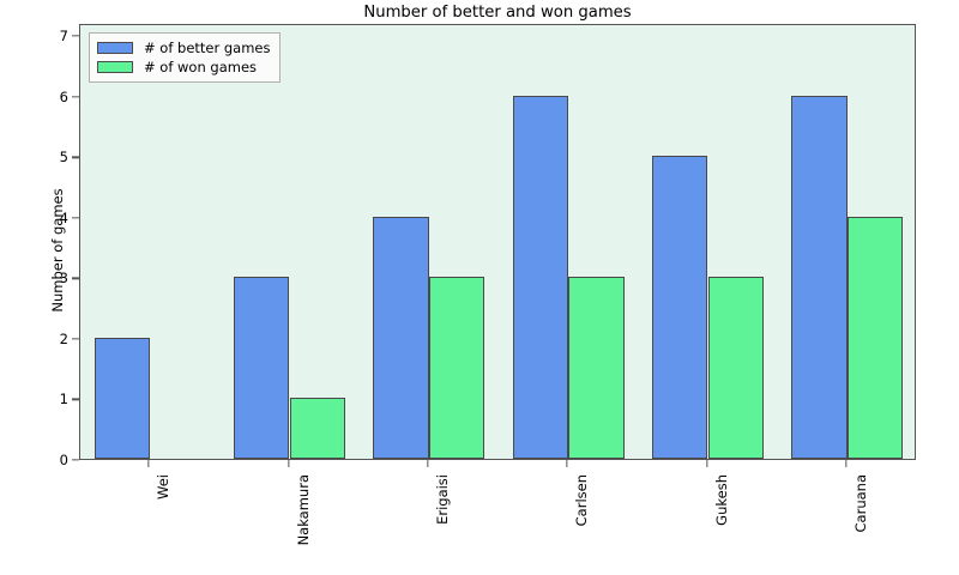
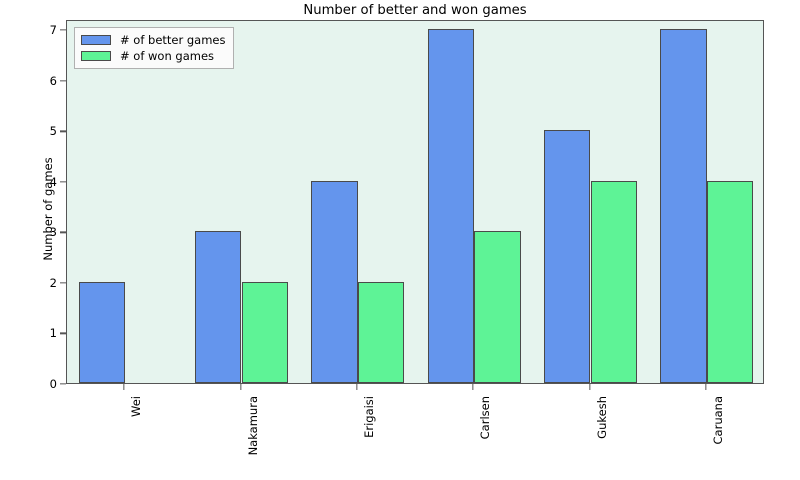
# of won games/Nakamura: 1 -> 2
# of won games/Erigaisi: 3 -> 2
# of better games/Carlsen: 6 -> 7
# of won games/Gukesh: 3 -> 4
# of better games/Caruana: 6 -> 7
